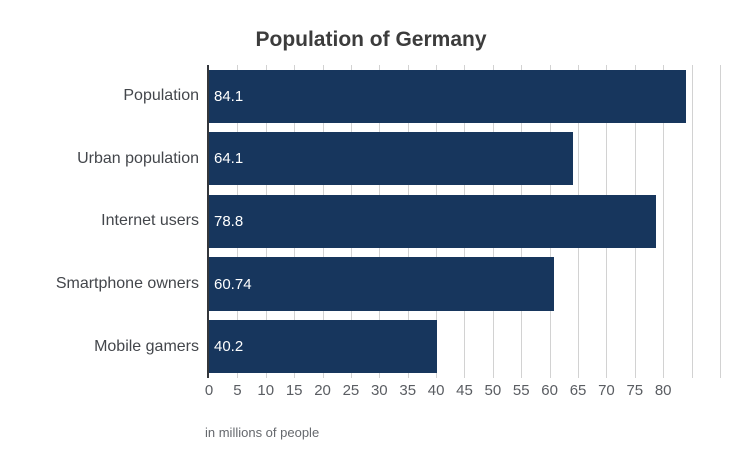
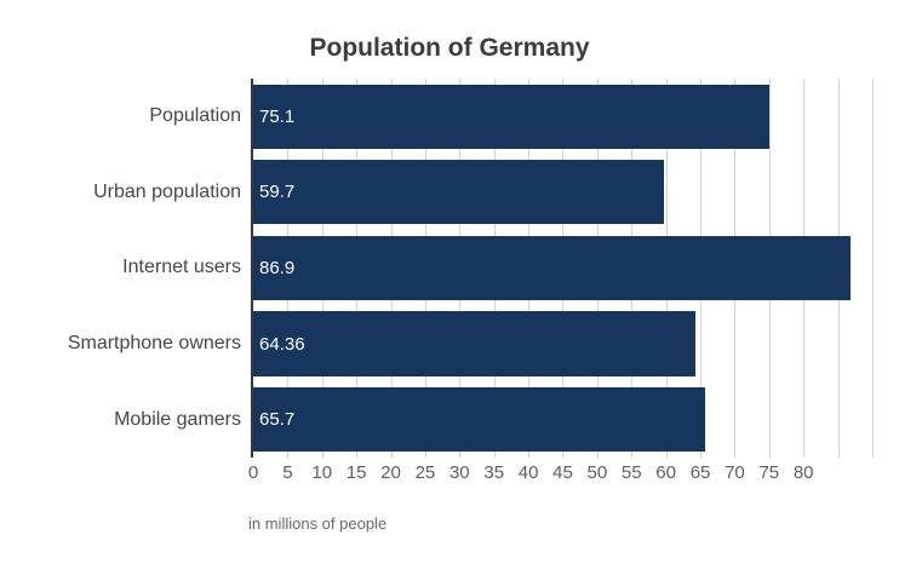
Population: 84.1 -> 75.1
Urban population: 64.1 -> 59.7
Internet users: 78.8 -> 86.9
Smartphone owners: 60.74 -> 64.36
Mobile gamers: 40.2 -> 65.7
